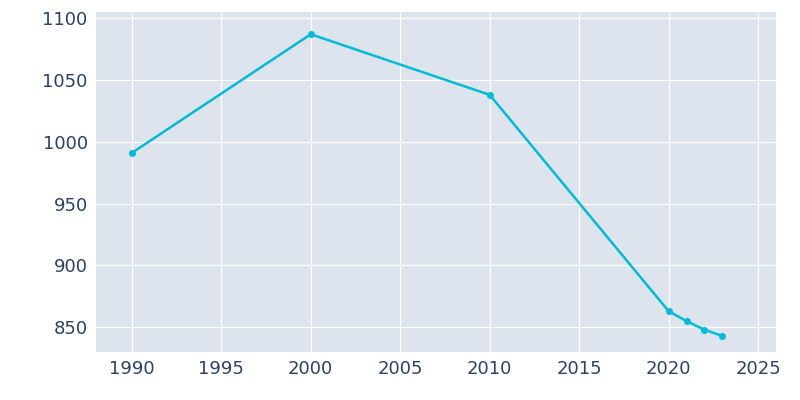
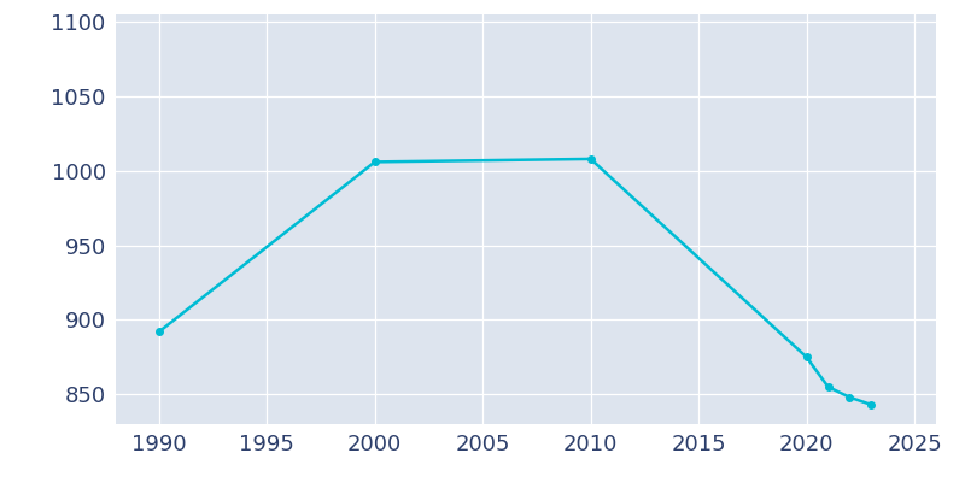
1990: 991 -> 892
2000: 1087 -> 1006
2010: 1038 -> 1008
2020: 863 -> 875
